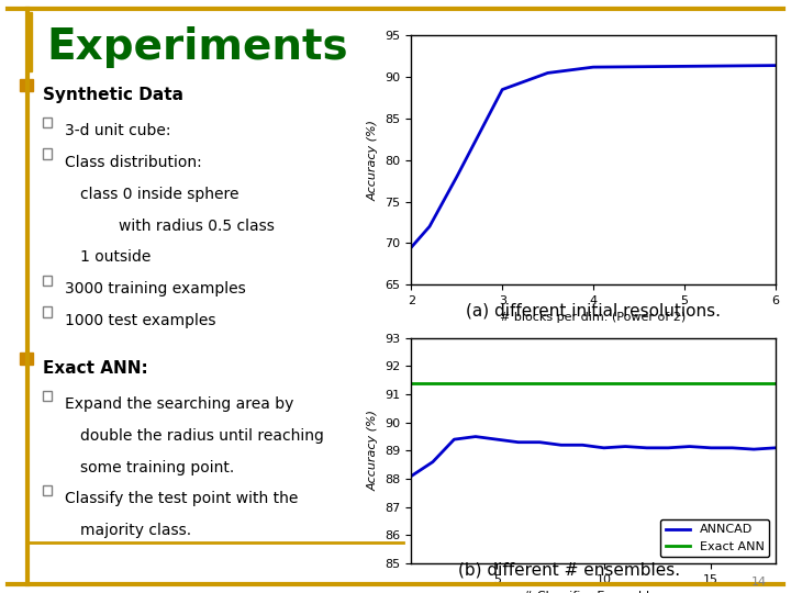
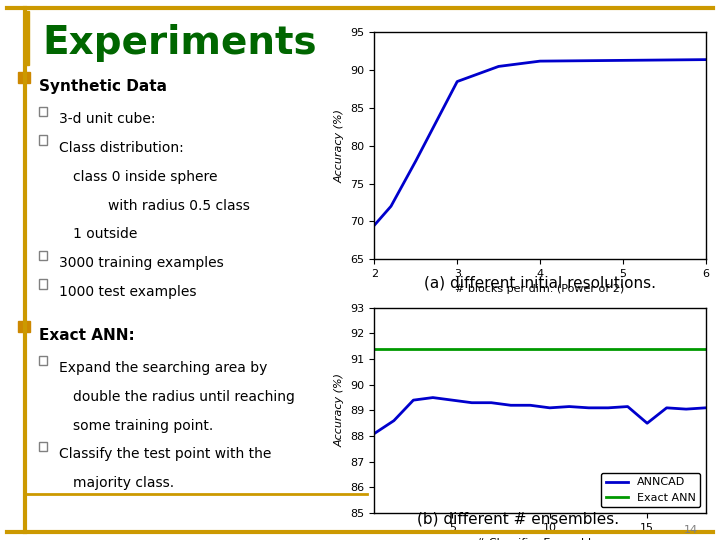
15: 89.10 -> 88.50
